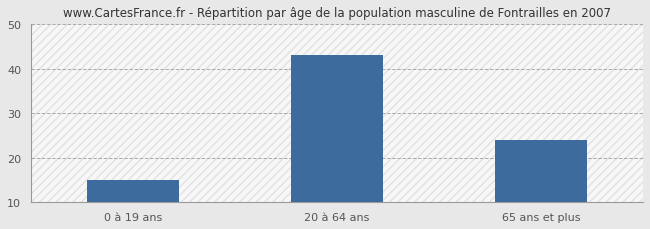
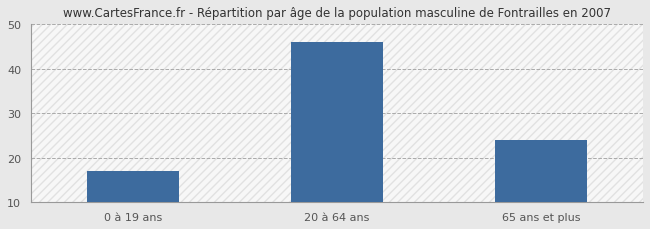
0 à 19 ans: 15 -> 17
20 à 64 ans: 43 -> 46
